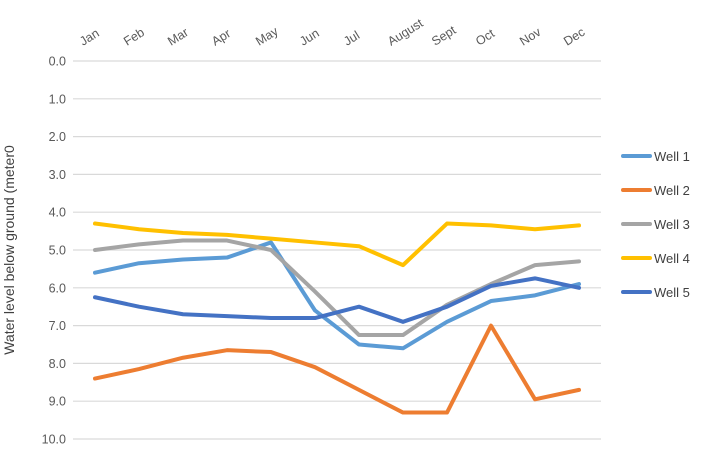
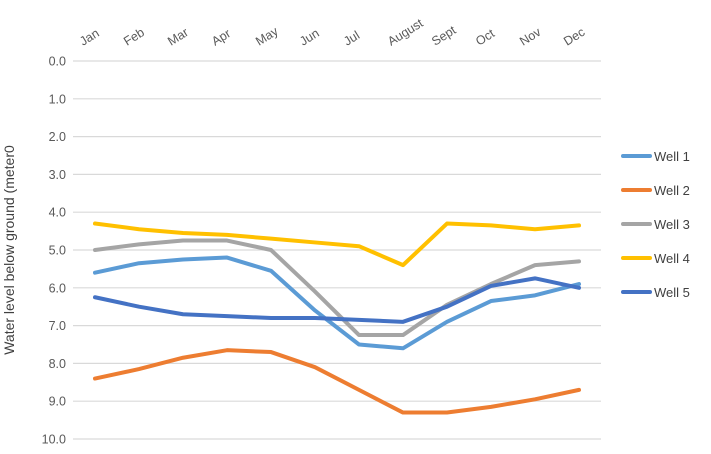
Well 1/May: 4.8 -> 5.5
Well 5/Jul: 6.5 -> 6.8
Well 2/Oct: 7.0 -> 9.2
